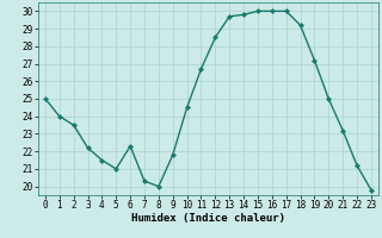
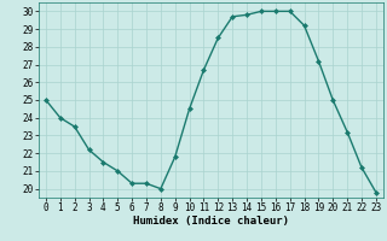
6: 22.3 -> 20.3
